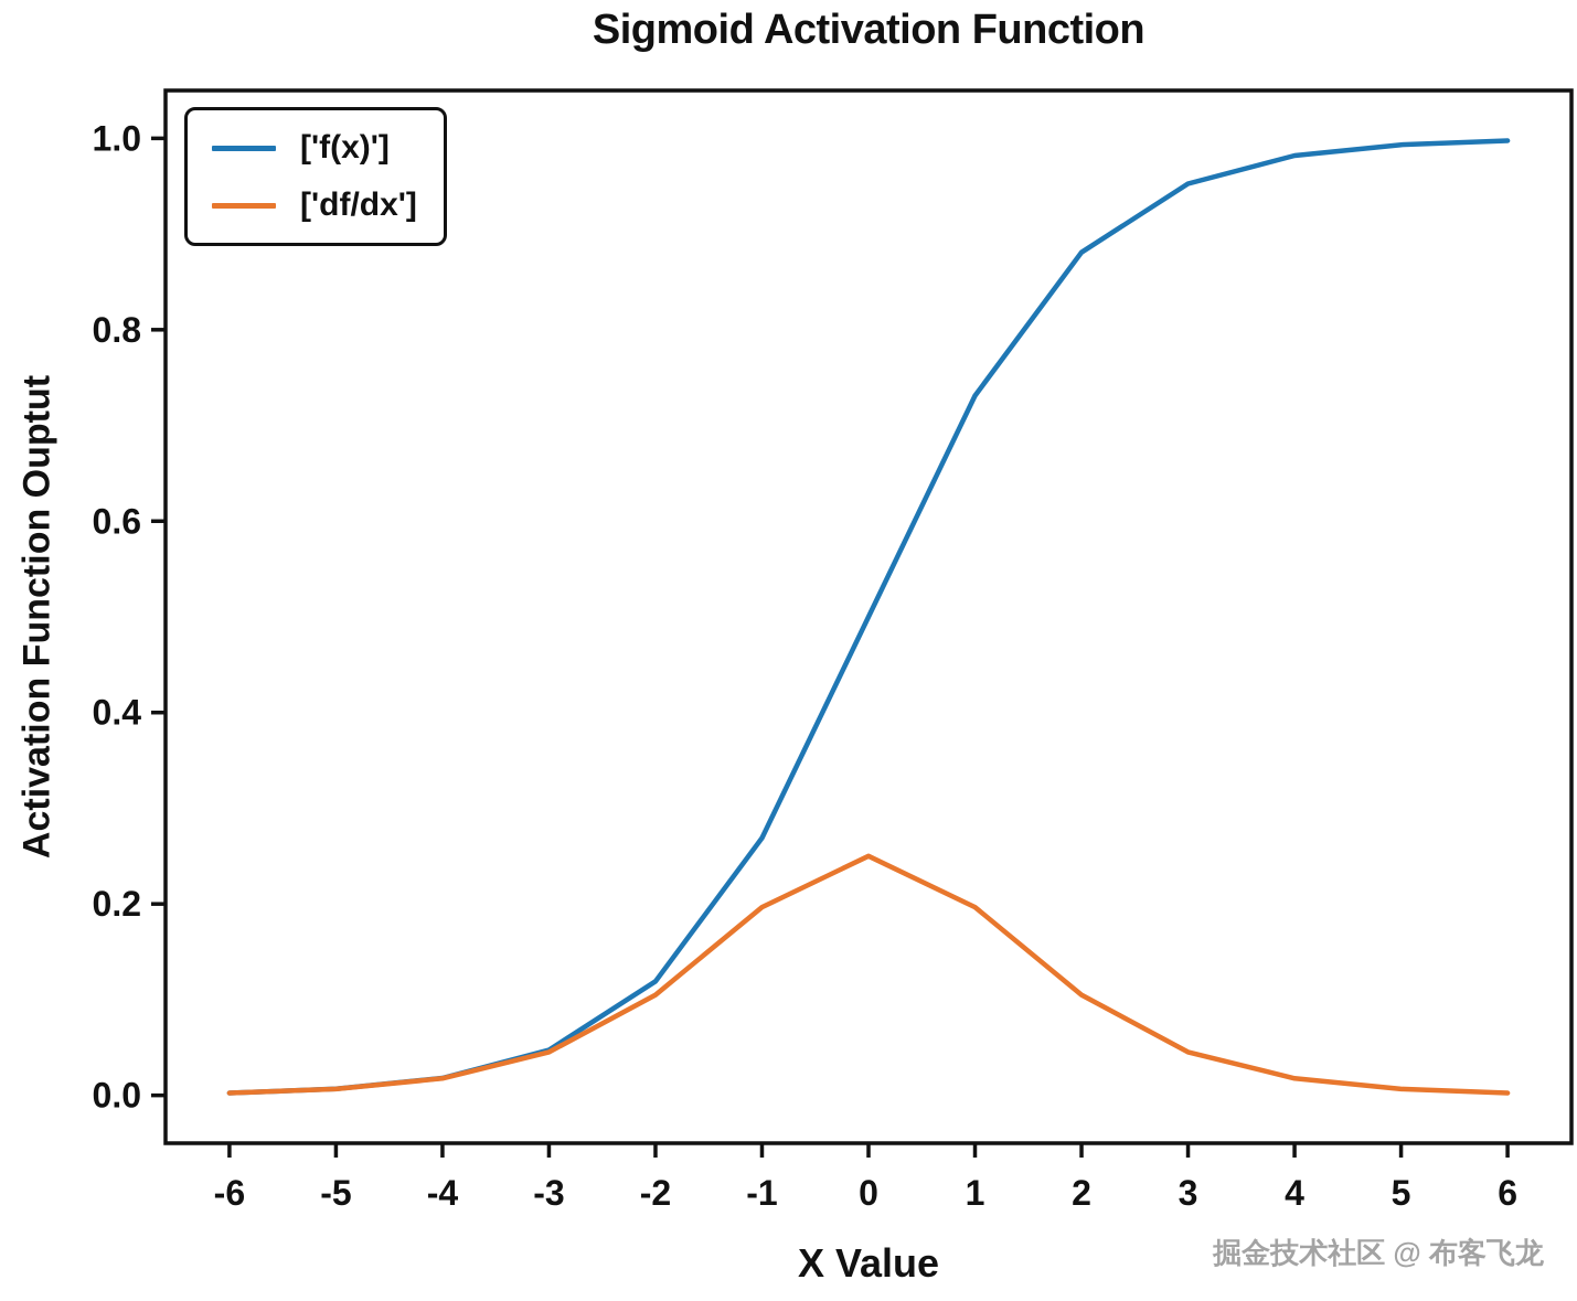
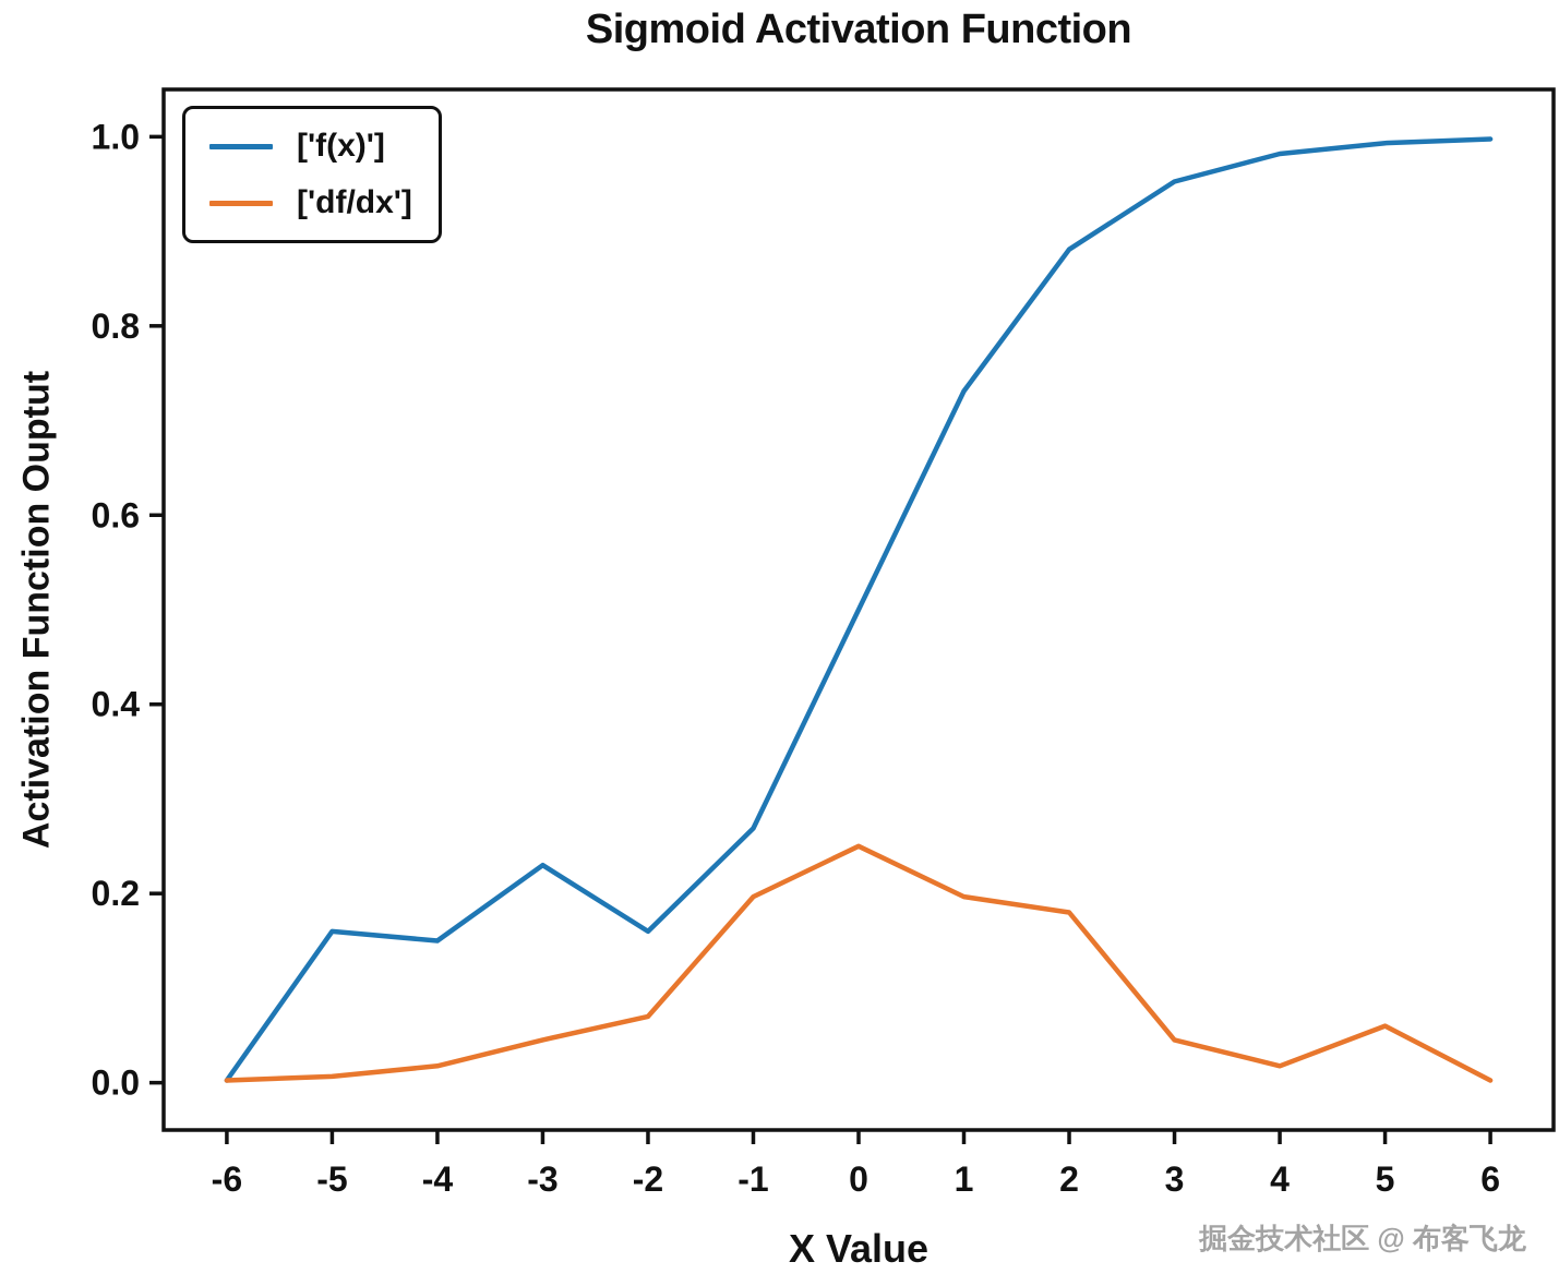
['f(x)']/-5: 0.01 -> 0.16
['f(x)']/-4: 0.02 -> 0.15
['f(x)']/-3: 0.05 -> 0.23
['f(x)']/-2: 0.12 -> 0.16
['df/dx']/-2: 0.10 -> 0.07
['df/dx']/2: 0.10 -> 0.18
['df/dx']/5: 0.01 -> 0.06
